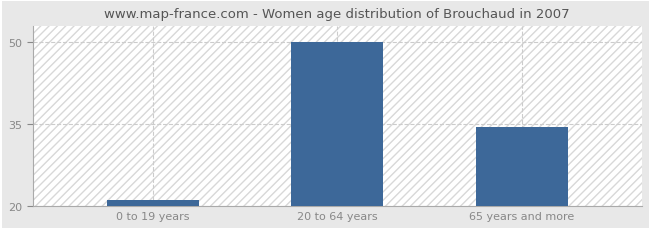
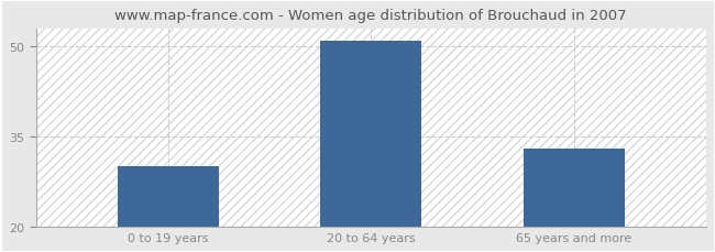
0 to 19 years: 21.0 -> 30.0
20 to 64 years: 50.0 -> 51.0
65 years and more: 34.5 -> 33.0
